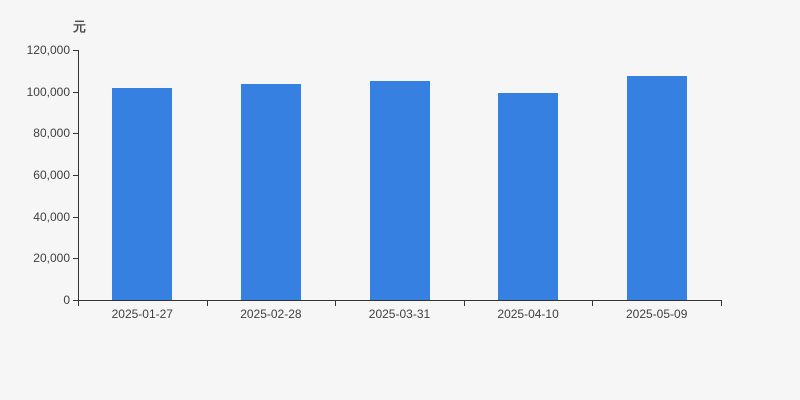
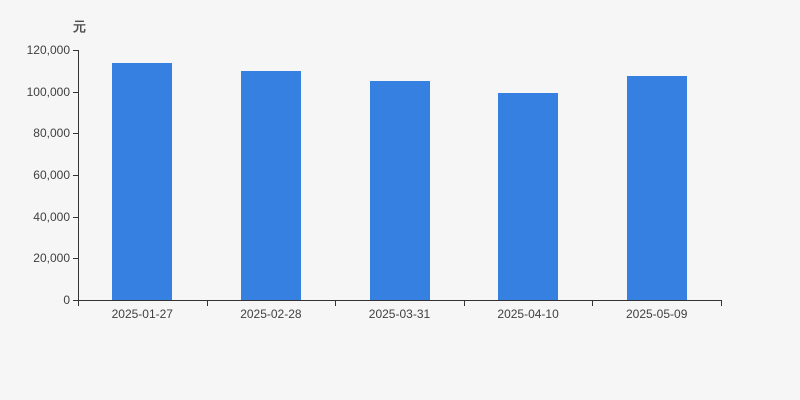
2025-01-27: 102000 -> 114000
2025-02-28: 104000 -> 110000
